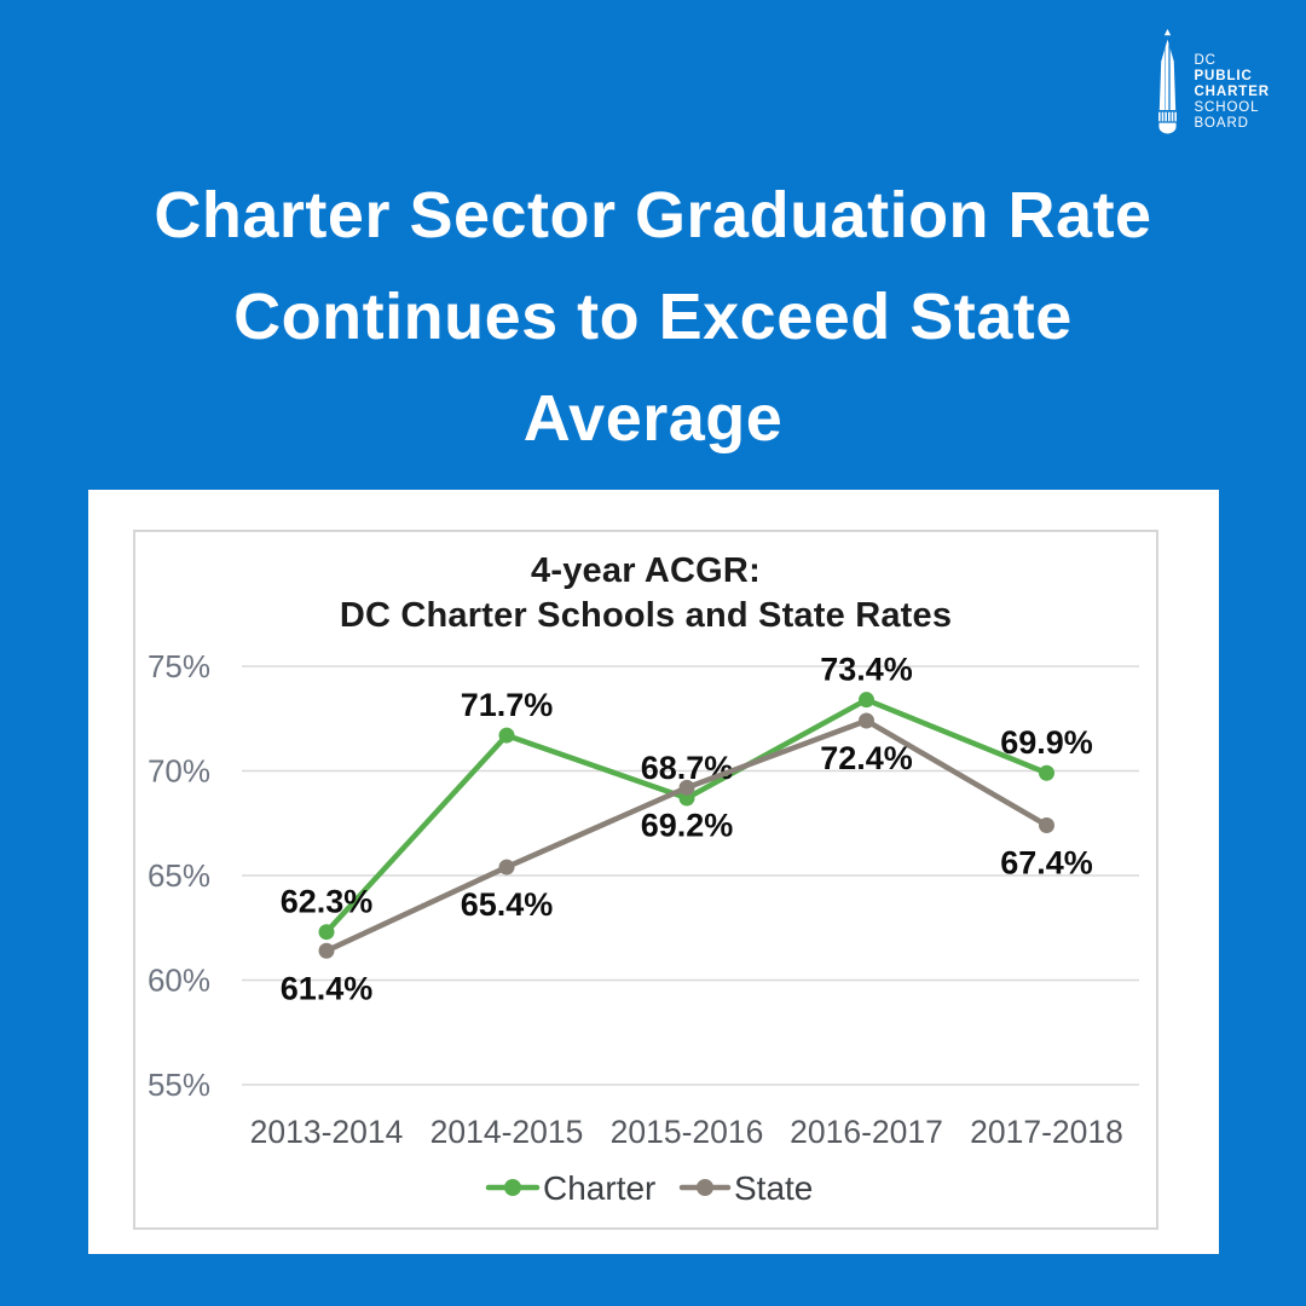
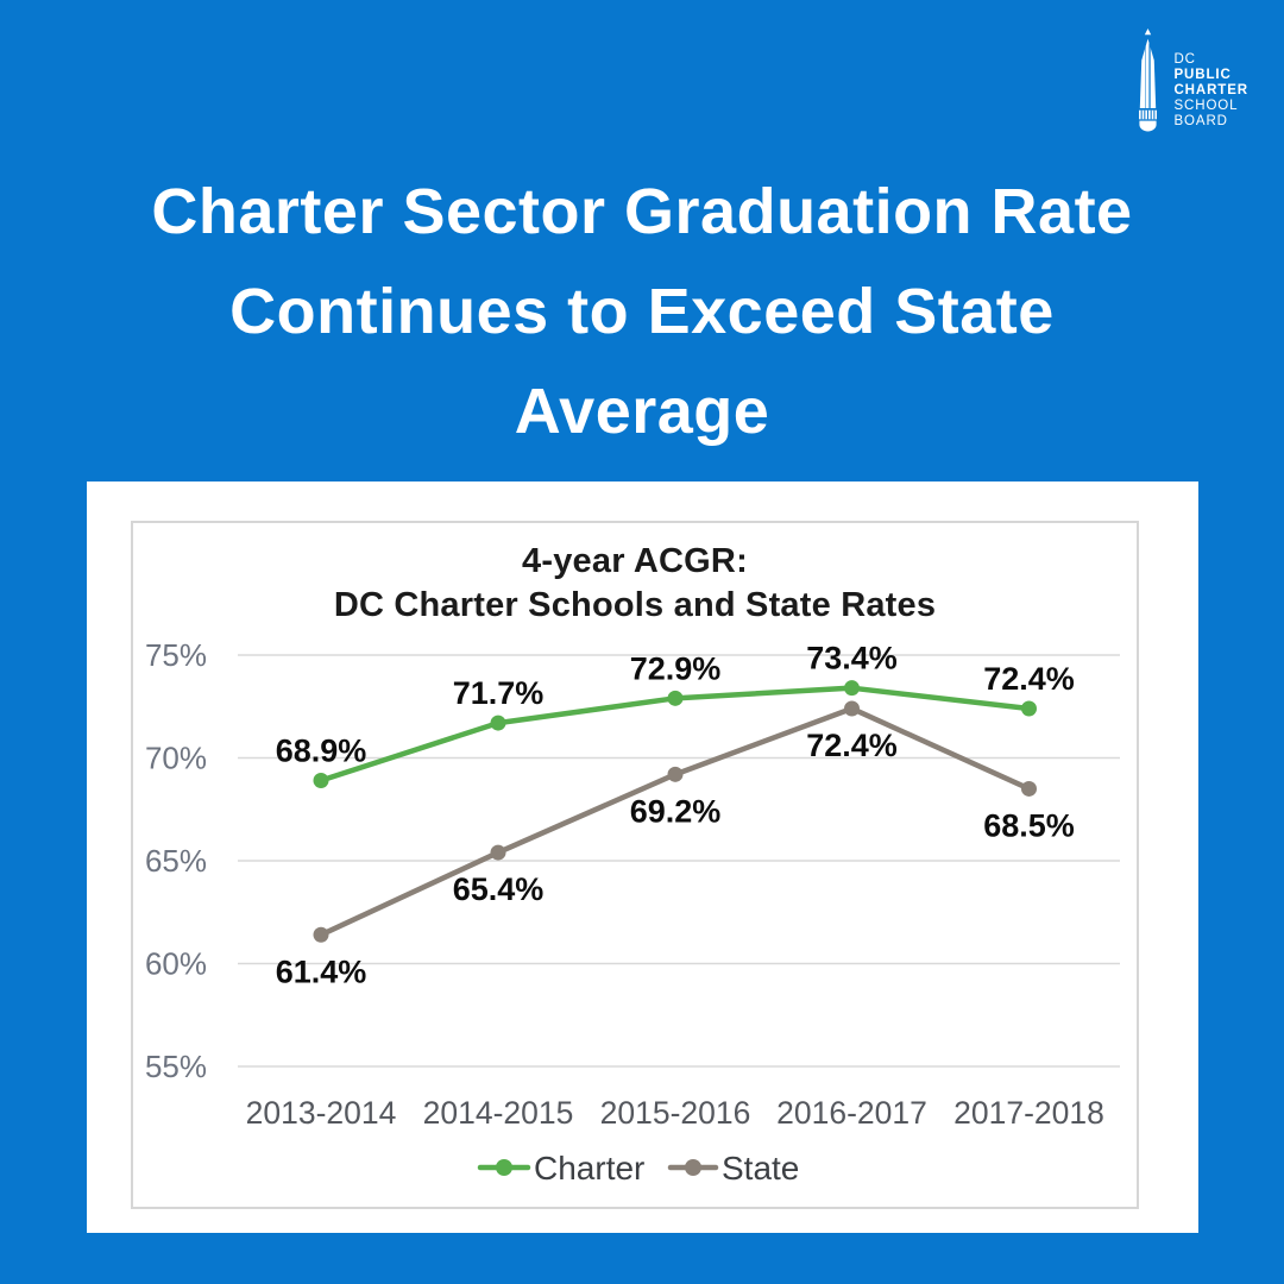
Charter/2013-2014: 62.3% -> 68.9%
Charter/2015-2016: 68.7% -> 72.9%
Charter/2017-2018: 69.9% -> 72.4%
State/2017-2018: 67.4% -> 68.5%
